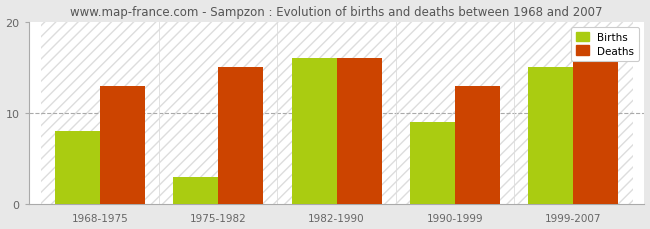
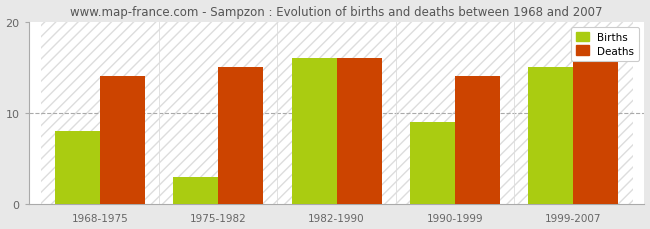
Deaths/1968-1975: 13 -> 14
Deaths/1990-1999: 13 -> 14
